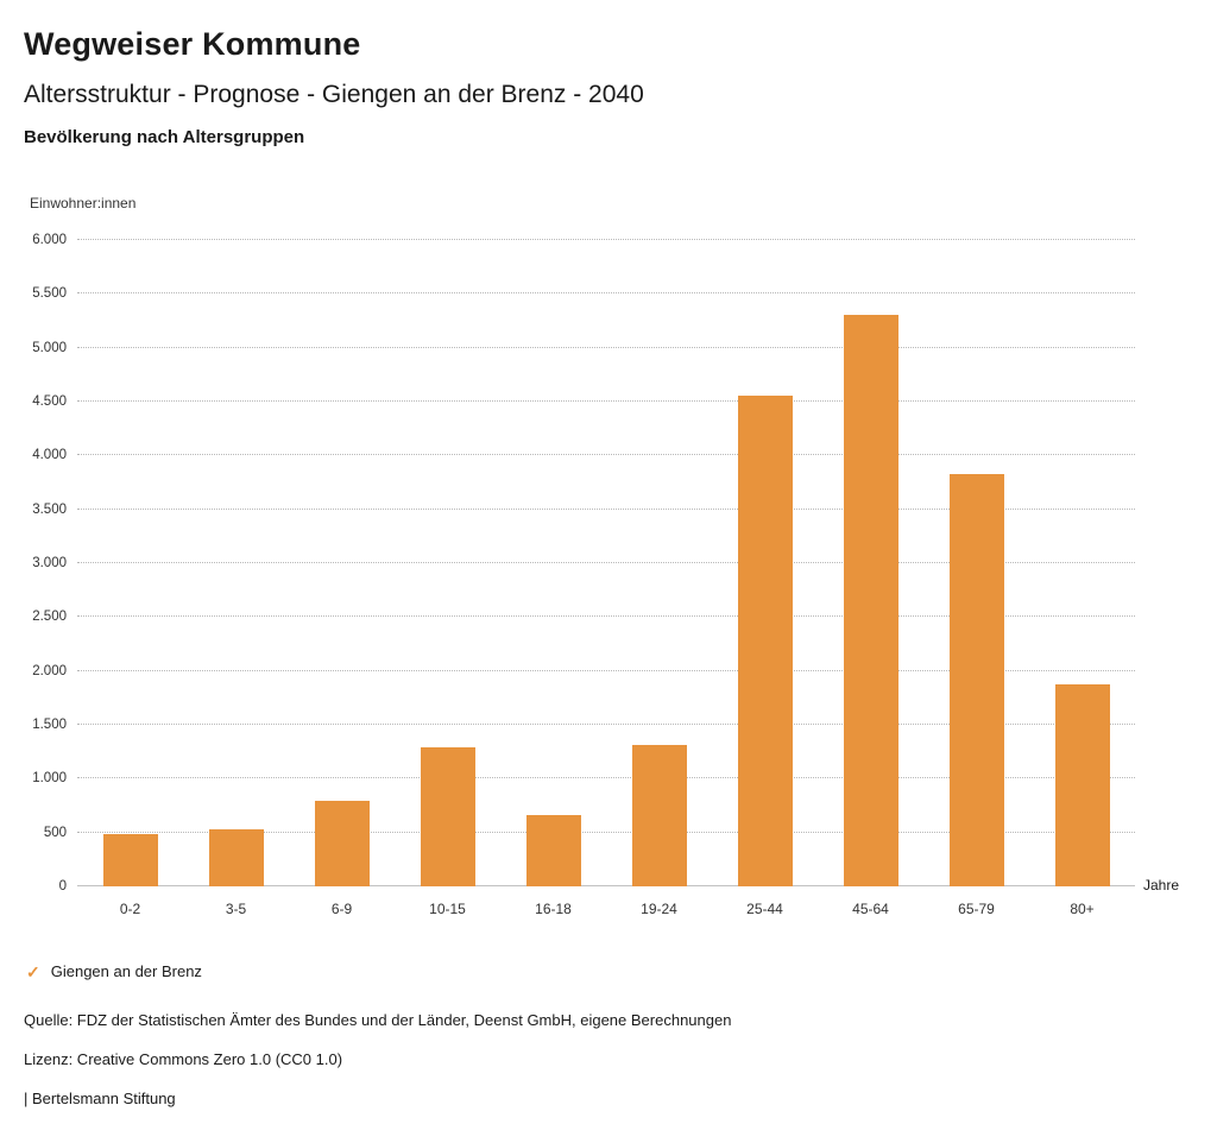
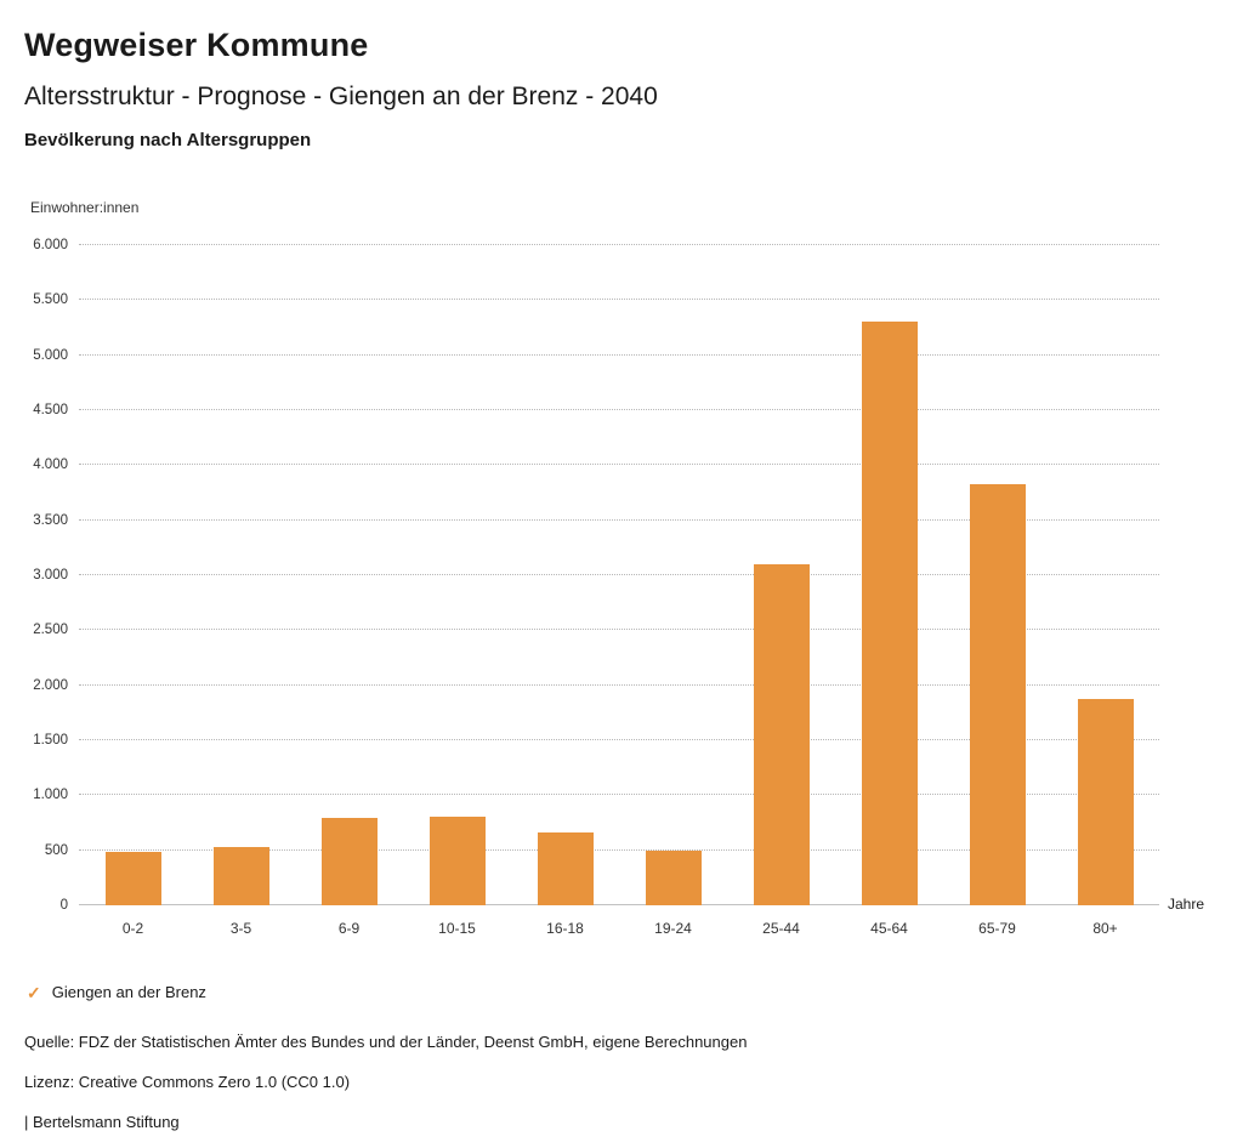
10-15: 1300 -> 800
19-24: 1300 -> 500
25-44: 4600 -> 3100
